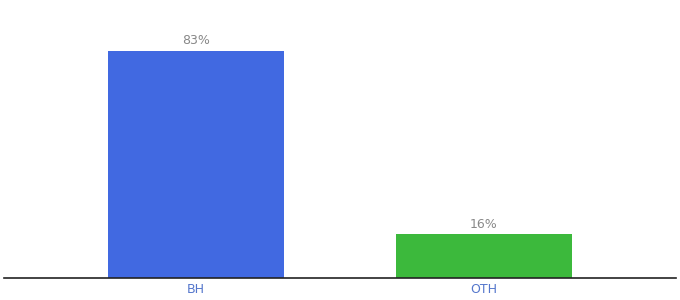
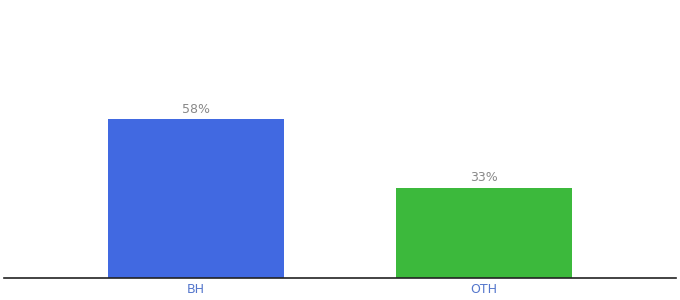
BH: 83% -> 58%
OTH: 16% -> 33%
